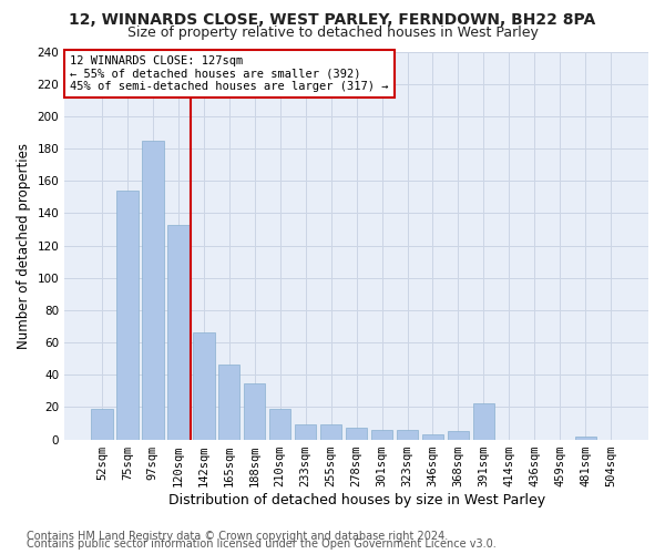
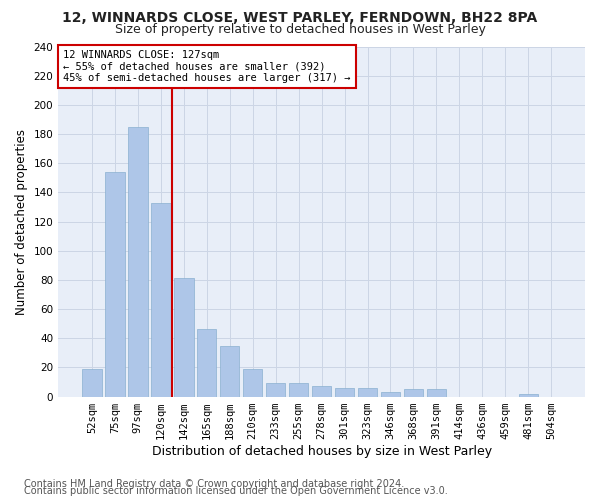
142sqm: 66 -> 81
391sqm: 22 -> 5
